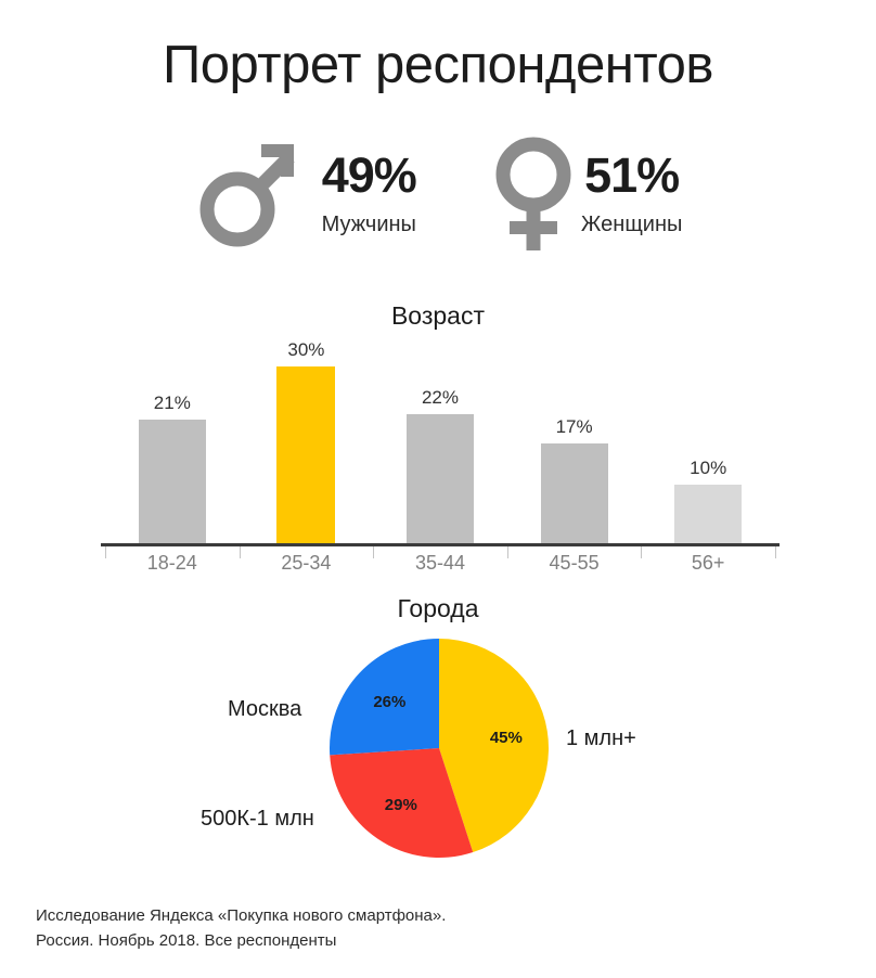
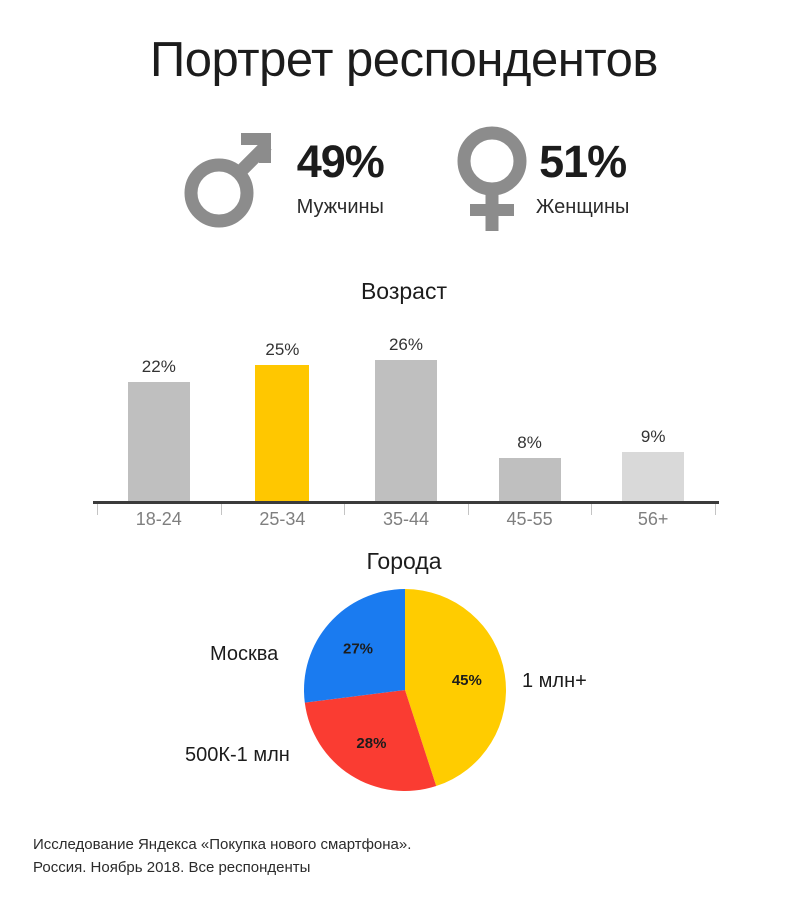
Возраст/18-24: 21% -> 22%
Возраст/25-34: 30% -> 25%
Возраст/35-44: 22% -> 26%
Возраст/45-55: 17% -> 8%
Возраст/56+: 10% -> 9%
Города/500К-1 млн: 29% -> 28%
Города/Москва: 26% -> 27%
